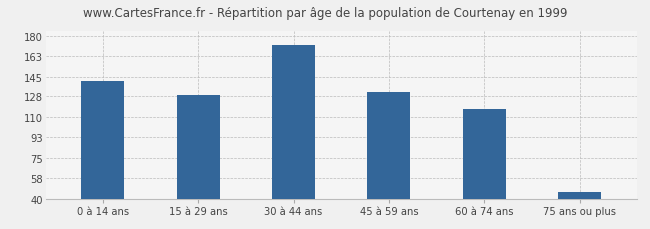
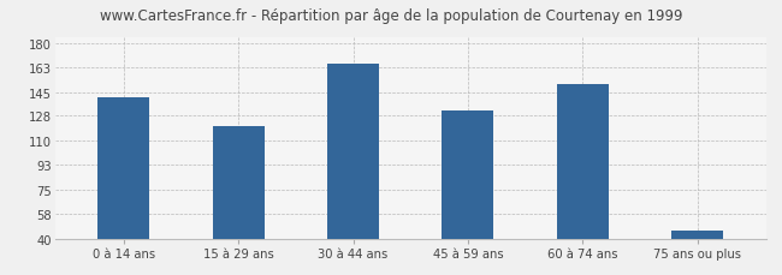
15 à 29 ans: 129 -> 121
30 à 44 ans: 172 -> 165
60 à 74 ans: 117 -> 151
